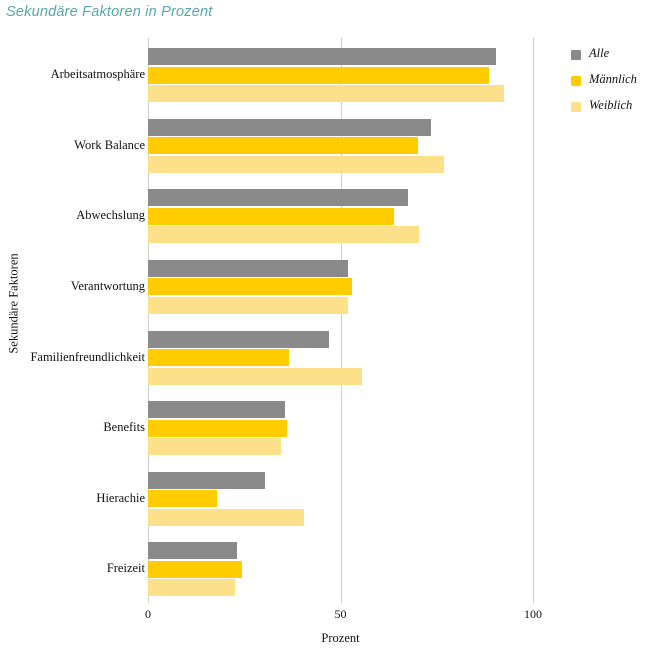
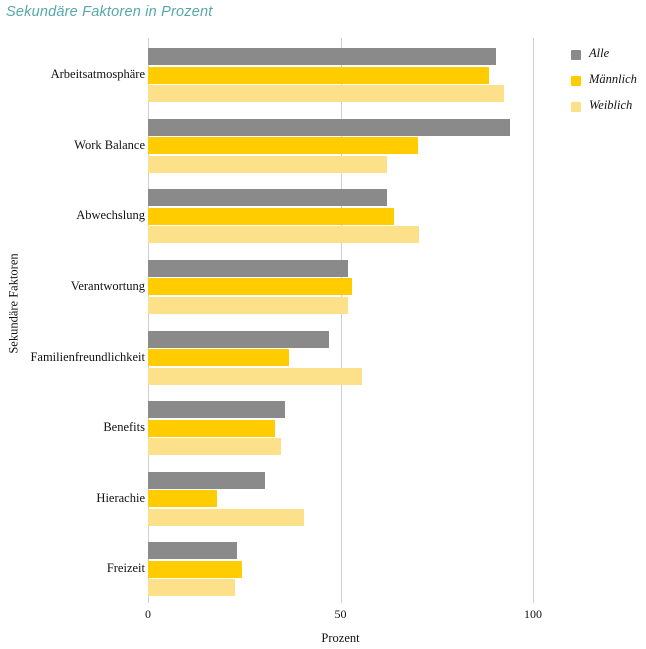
Alle/Work Balance: 74 -> 94
Weiblich/Work Balance: 77 -> 62
Alle/Abwechslung: 68 -> 62
Männlich/Benefits: 36 -> 33
